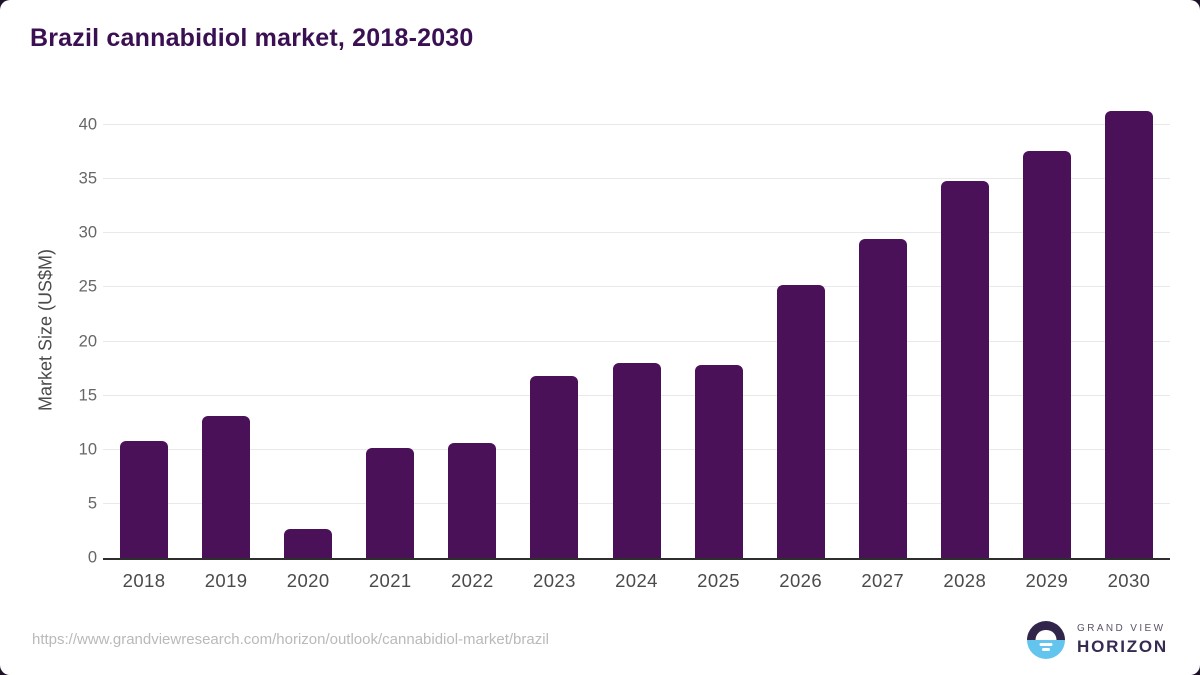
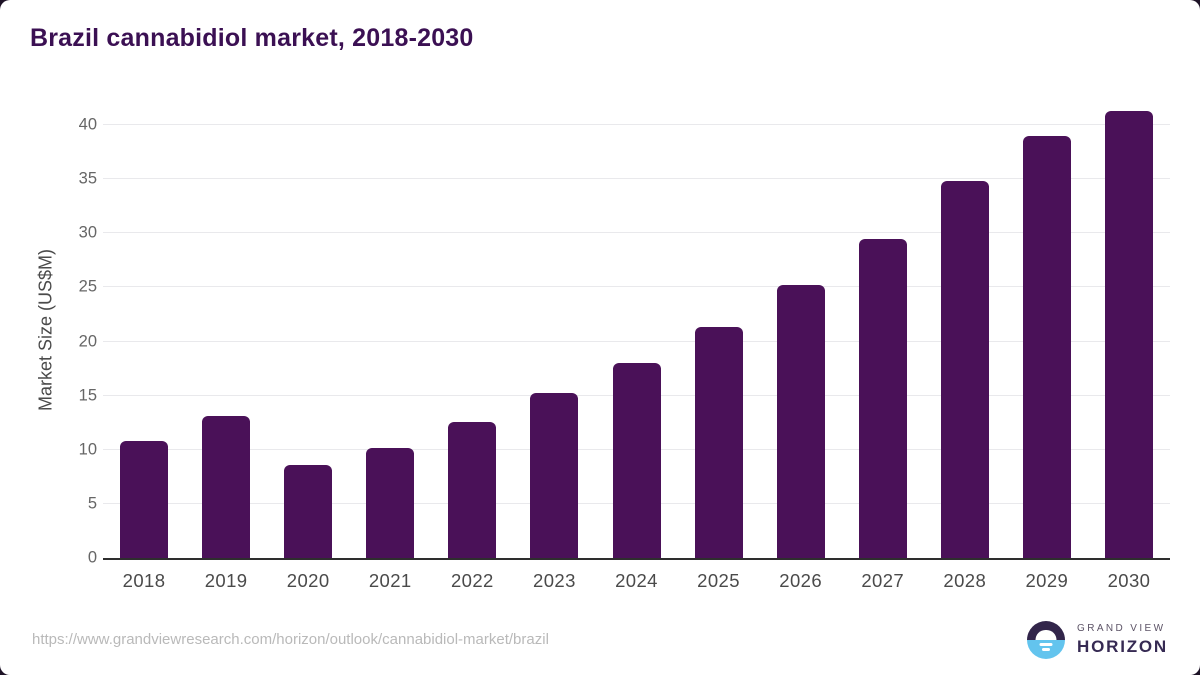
2020: 2.7 -> 8.6
2022: 10.6 -> 12.6
2023: 16.8 -> 15.2
2025: 17.8 -> 21.3
2029: 37.6 -> 39.0
